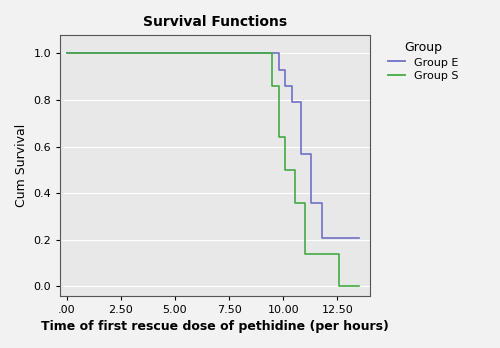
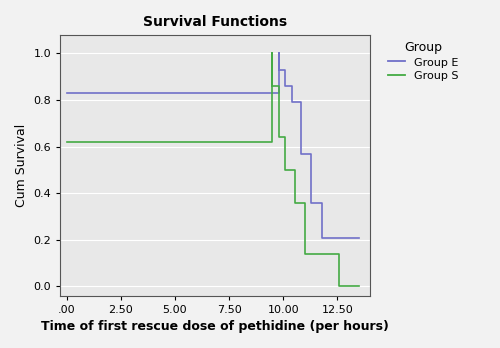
Group E/.00: 1.00 -> 0.83
Group S/.00: 1.00 -> 0.62
